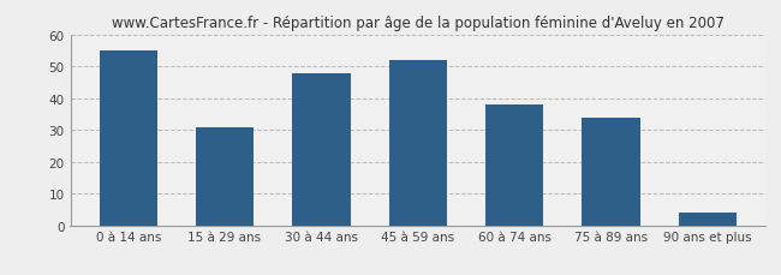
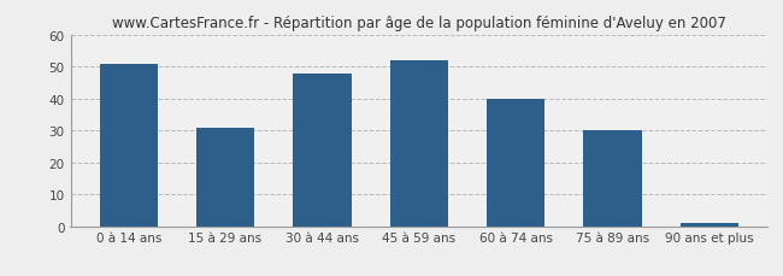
0 à 14 ans: 55 -> 51
60 à 74 ans: 38 -> 40
75 à 89 ans: 34 -> 30
90 ans et plus: 4 -> 1
